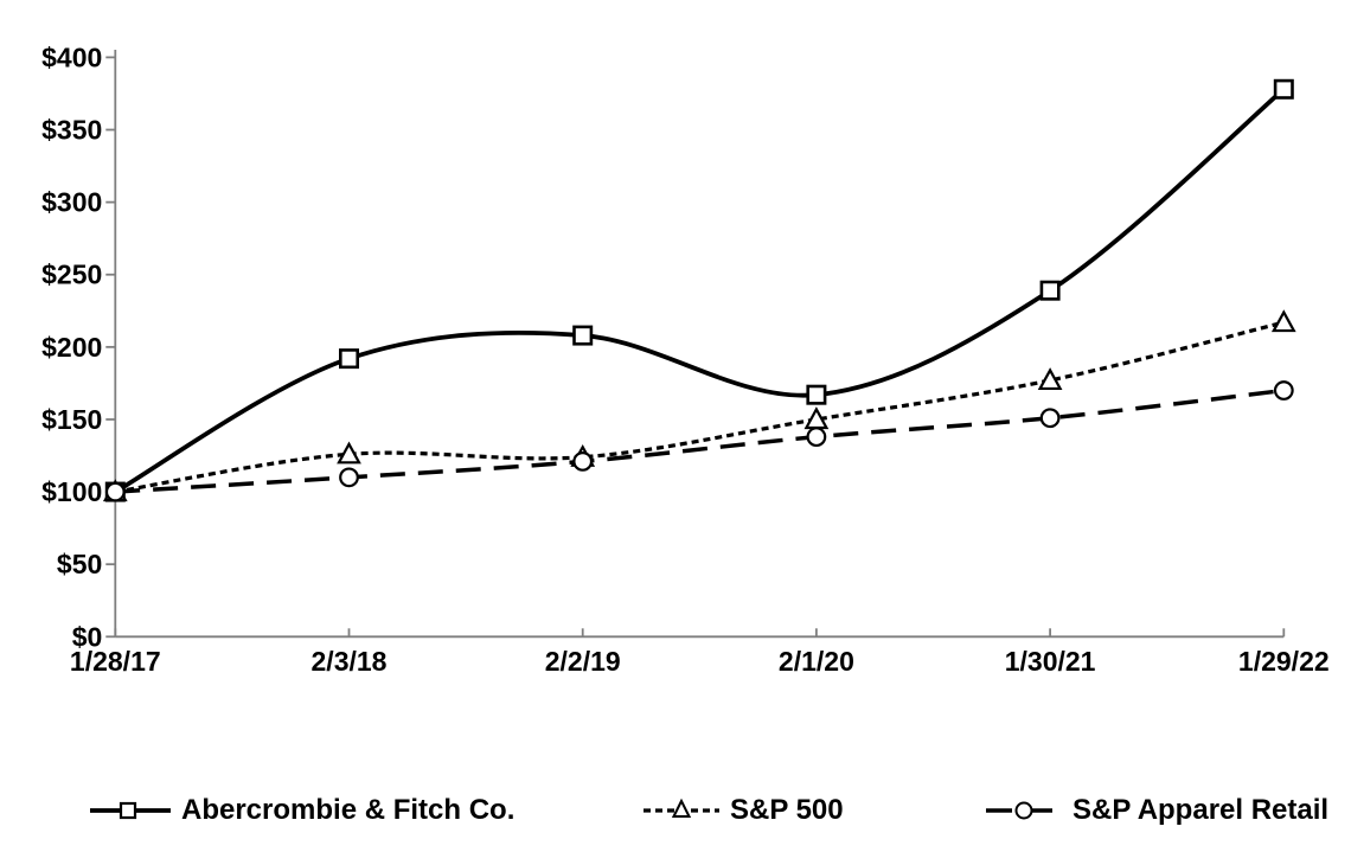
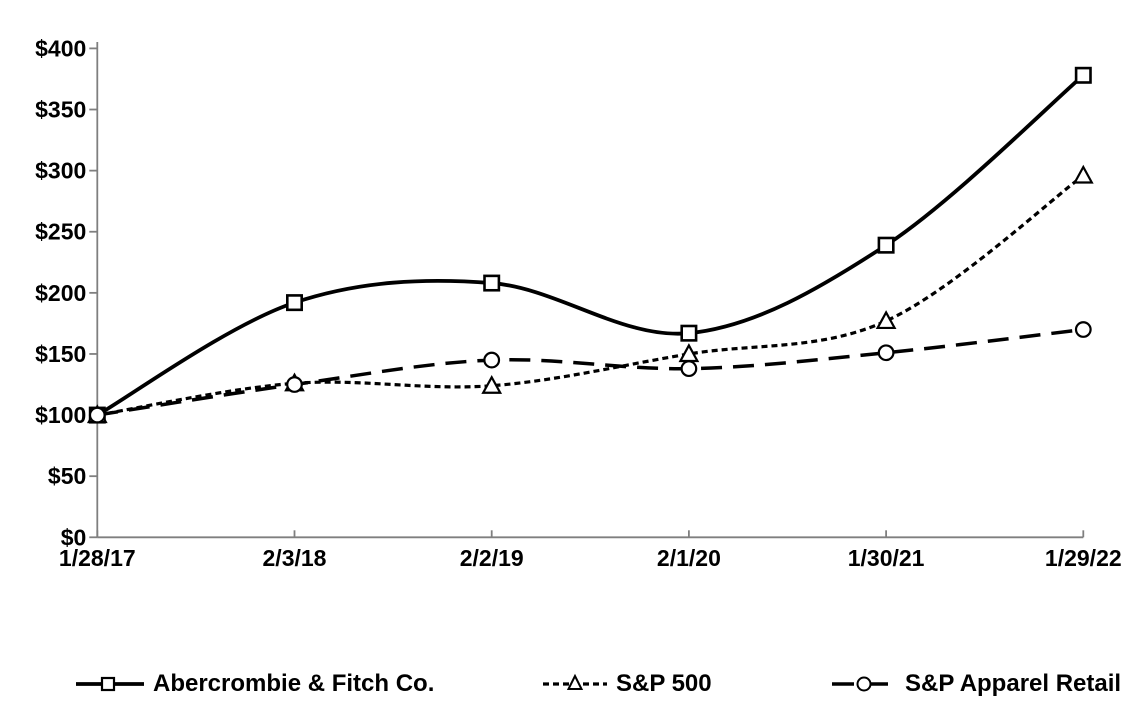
S&P Apparel Retail/2/3/18: $110 -> $125
S&P Apparel Retail/2/2/19: $121 -> $145
S&P 500/1/29/22: $217 -> $296
